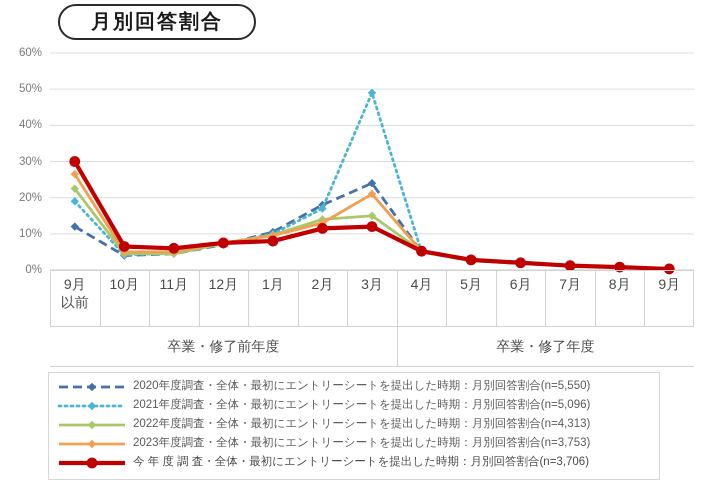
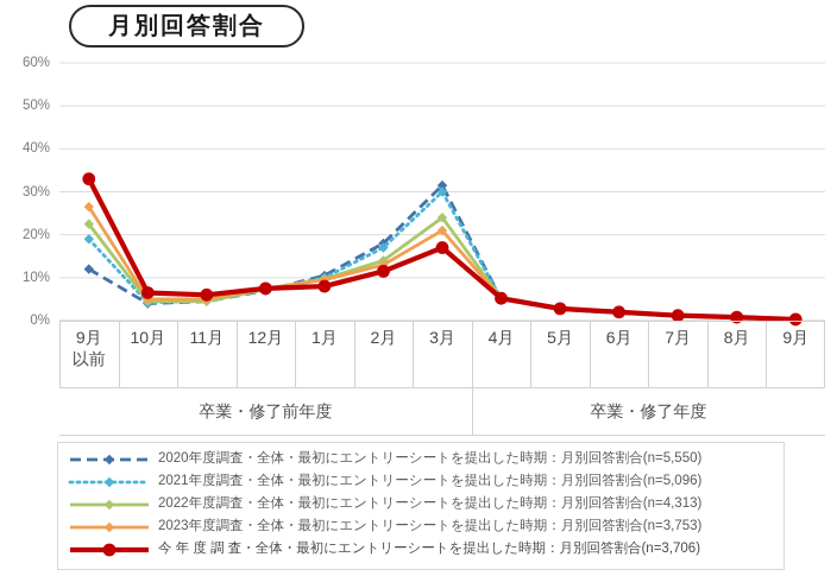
今 年 度 調 査・全体・最初にエントリーシートを提出した時期：月別回答割合(n=3,706)/9月 以前: 30% -> 33%
2020年度調査・全体・最初にエントリーシートを提出した時期：月別回答割合(n=5,550)/3月: 24% -> 32%
2021年度調査・全体・最初にエントリーシートを提出した時期：月別回答割合(n=5,096)/3月: 49% -> 30%
2022年度調査・全体・最初にエントリーシートを提出した時期：月別回答割合(n=4,313)/3月: 15% -> 24%
今 年 度 調 査・全体・最初にエントリーシートを提出した時期：月別回答割合(n=3,706)/3月: 12% -> 17%
